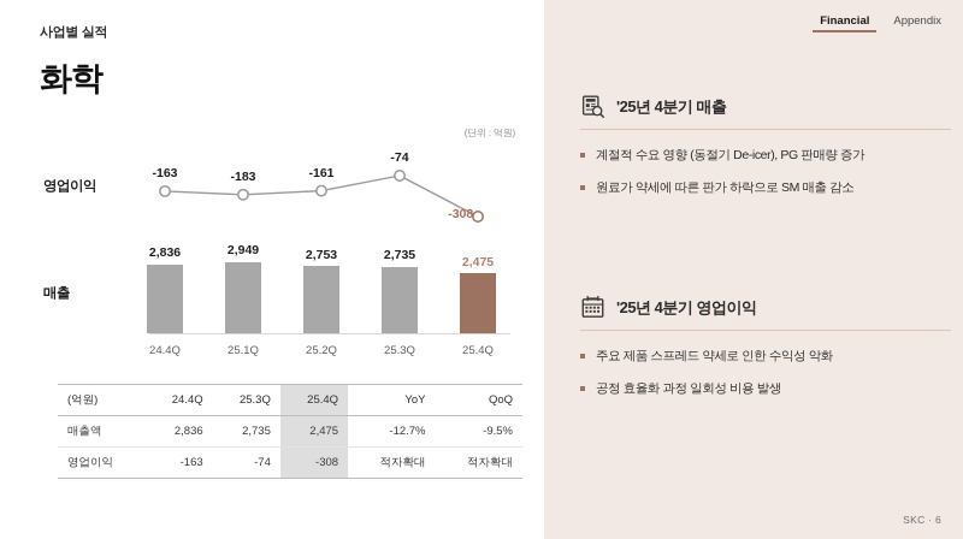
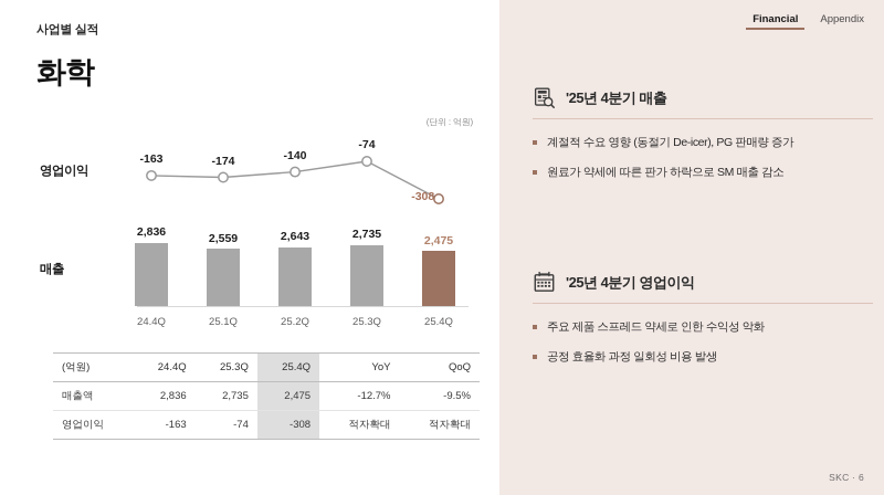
영업이익/25.1Q: -183 -> -174
영업이익/25.2Q: -161 -> -140
매출/25.1Q: 2,949 -> 2,559
매출/25.2Q: 2,753 -> 2,643
